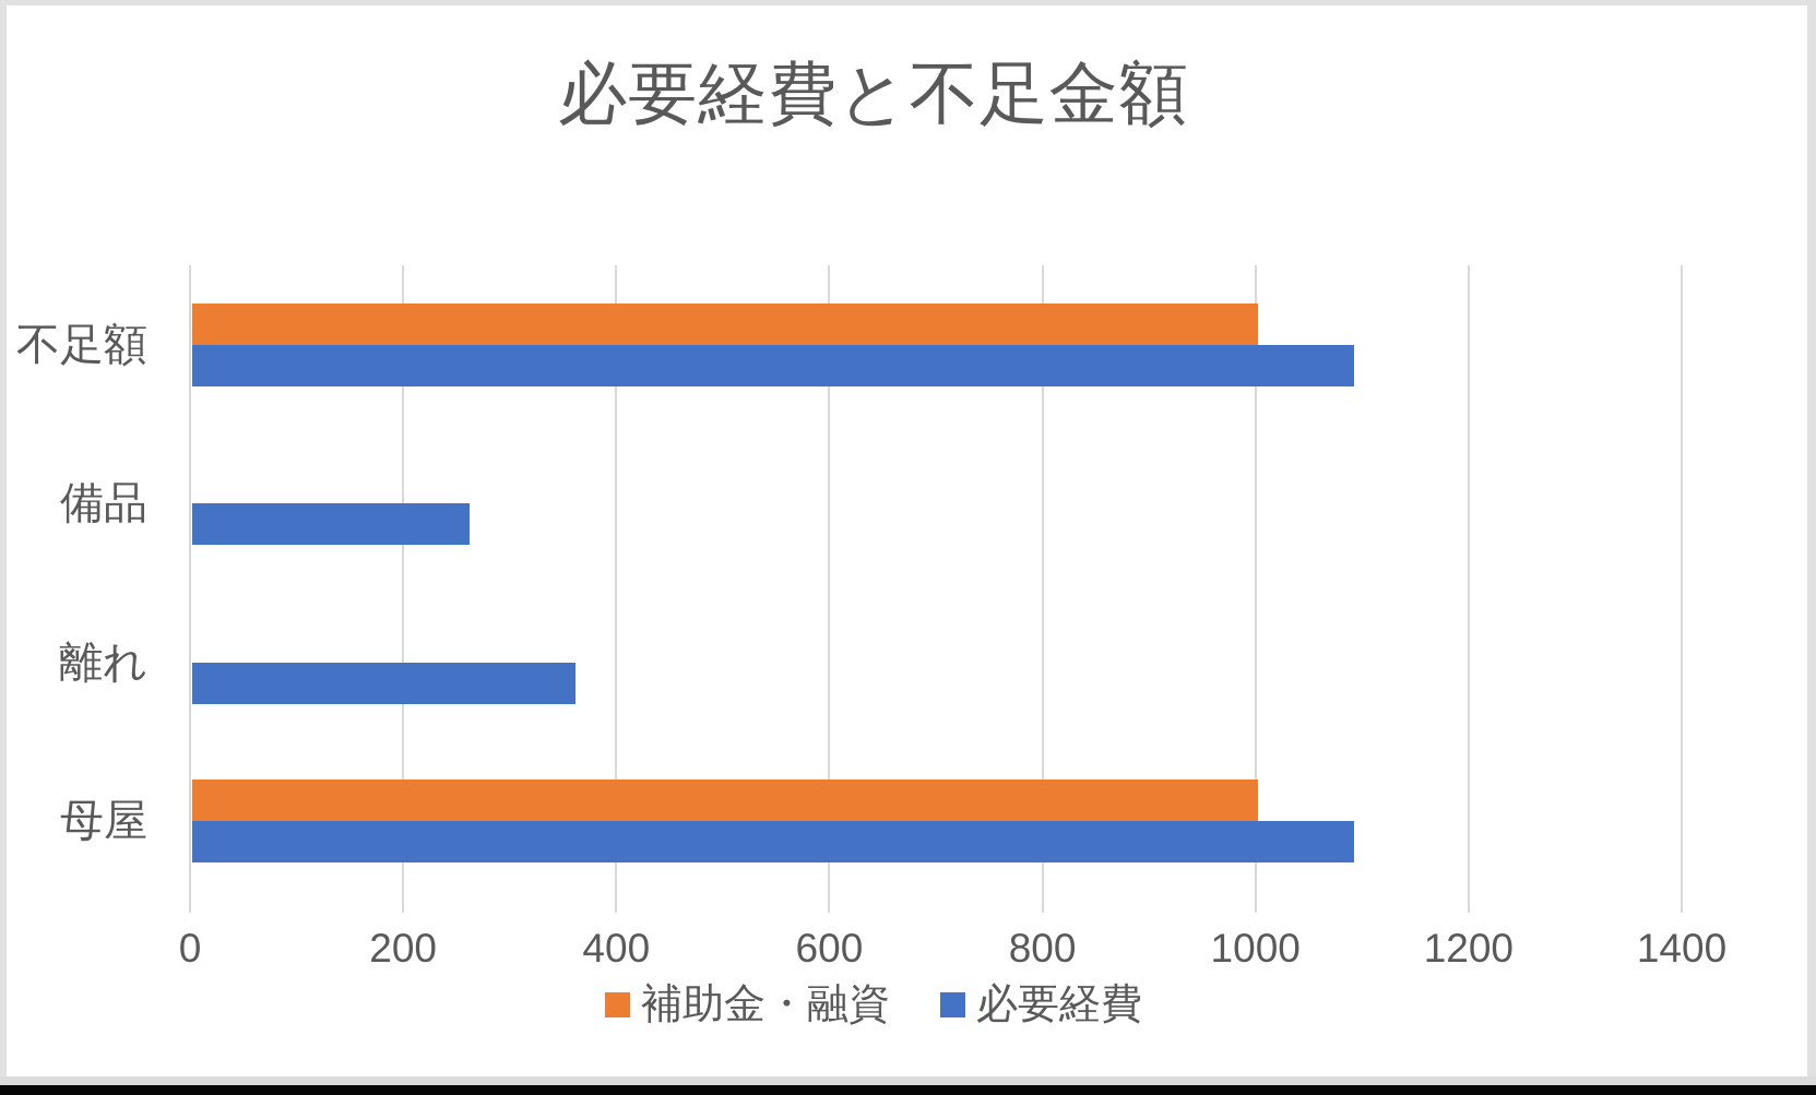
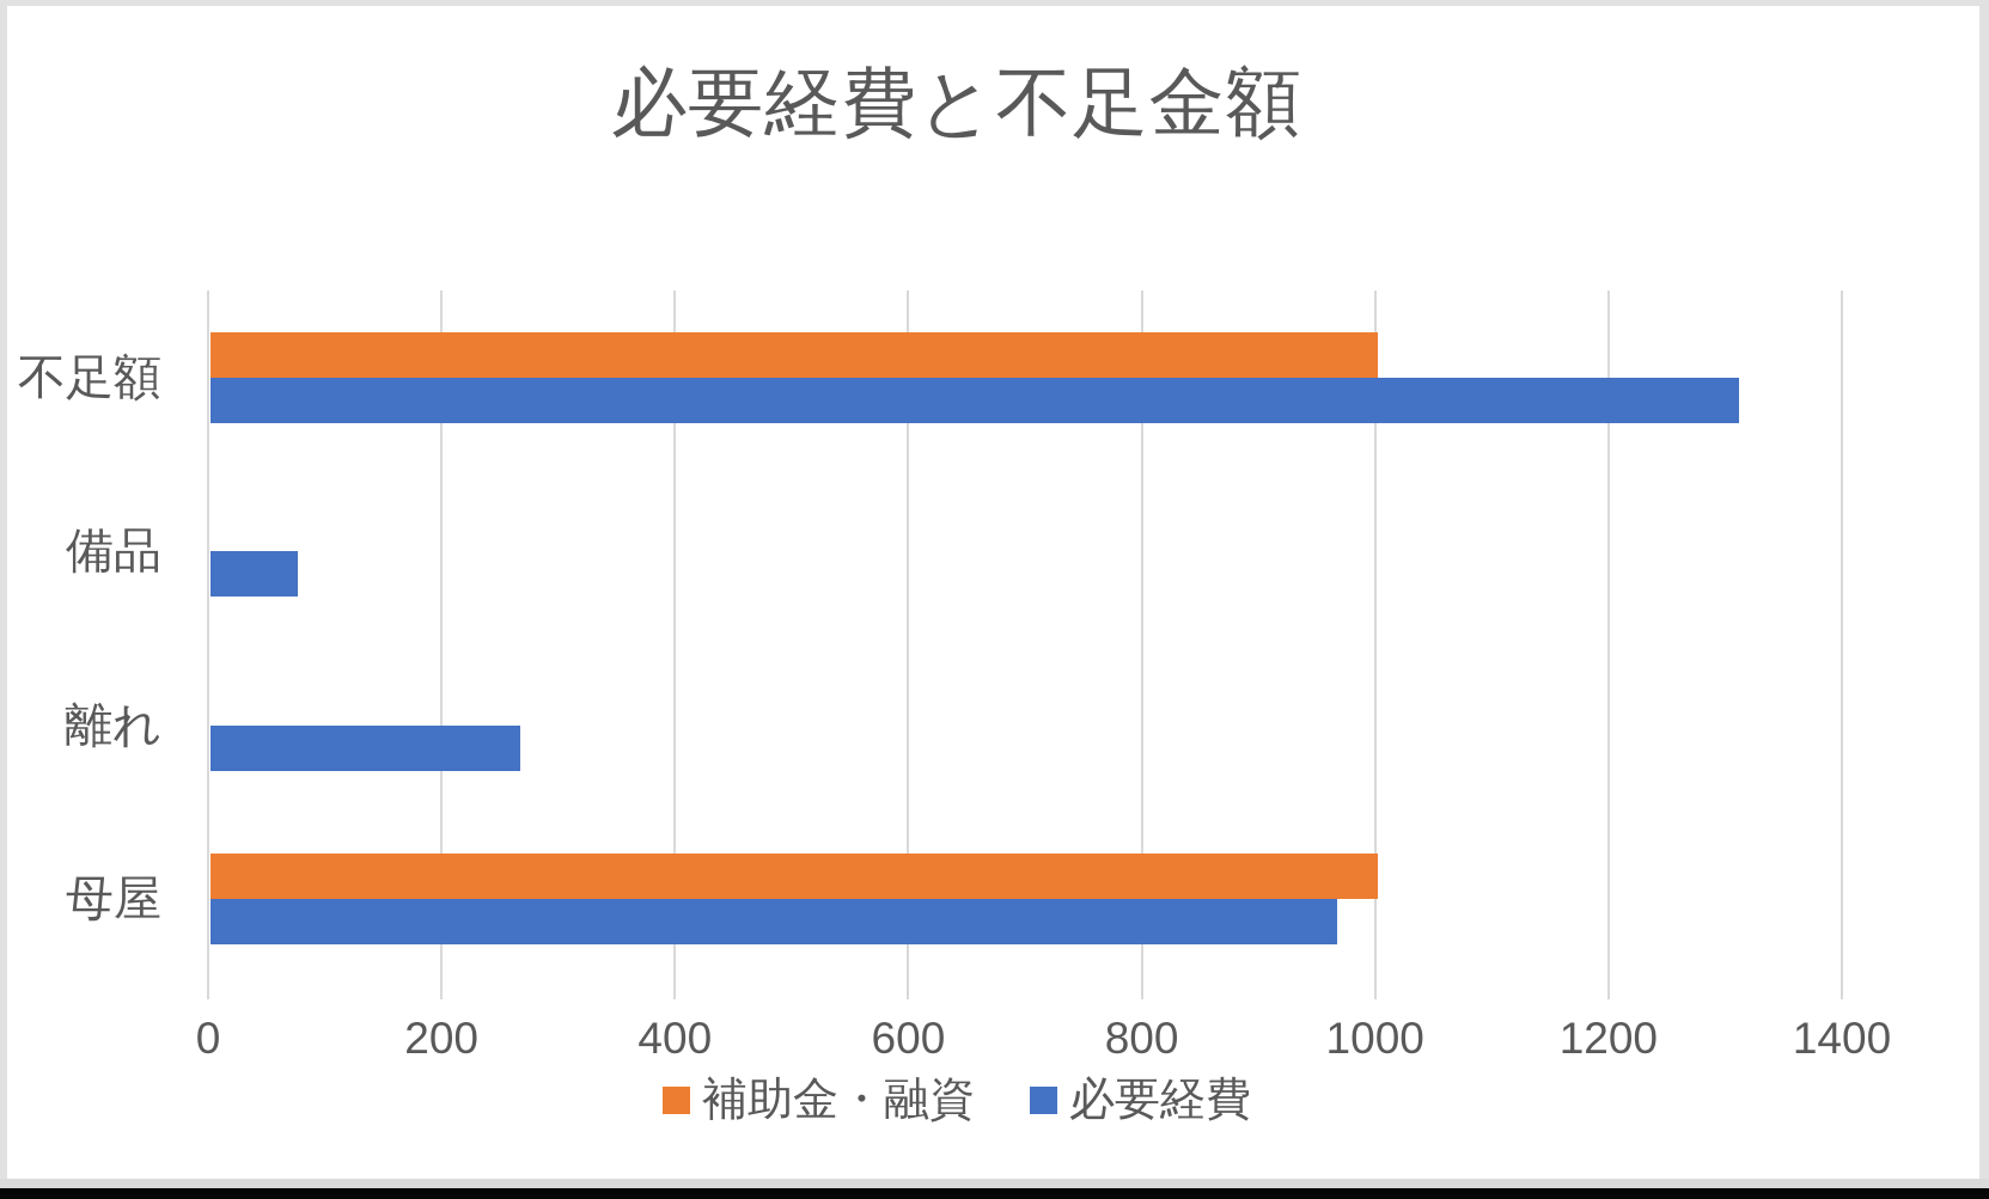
必要経費/不足額: 1090 -> 1310
必要経費/備品: 260 -> 80
必要経費/離れ: 360 -> 260
必要経費/母屋: 1090 -> 960
